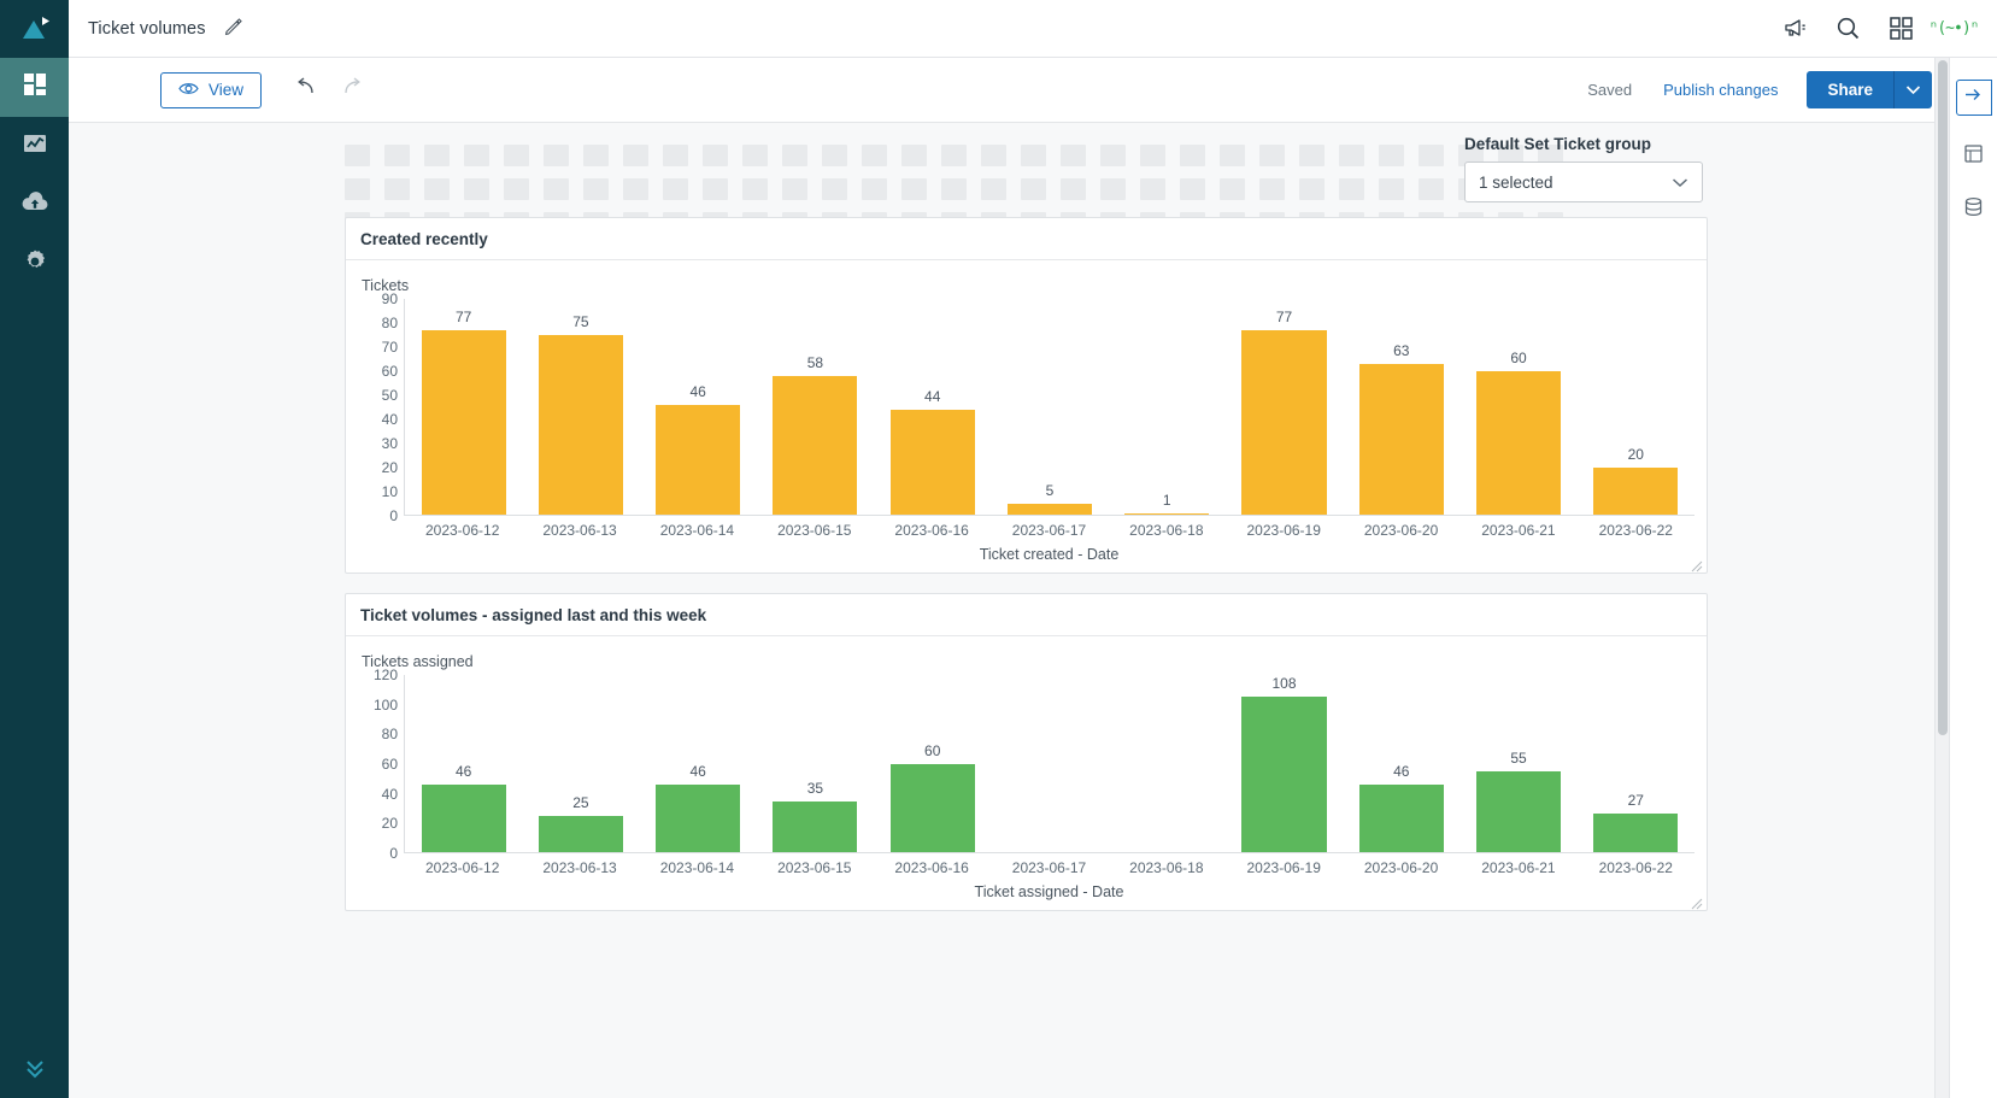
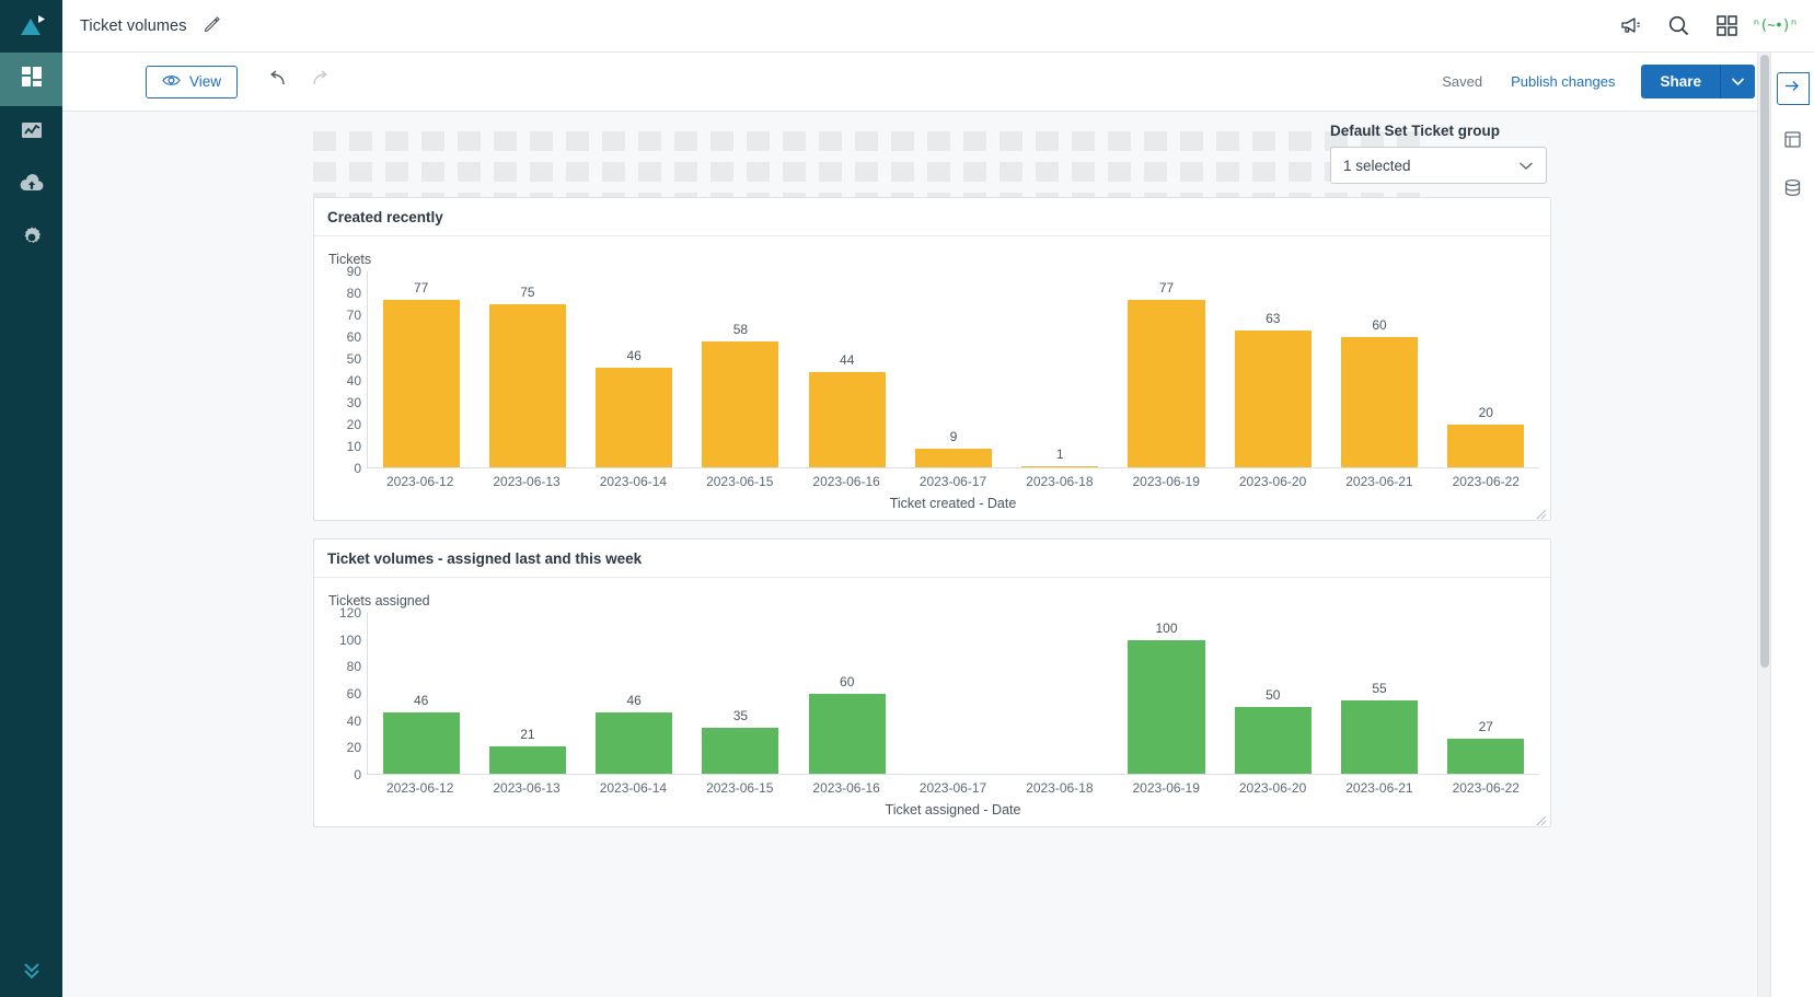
Created recently/2023-06-17: 5 -> 9
Ticket volumes - assigned last and this week/2023-06-13: 25 -> 21
Ticket volumes - assigned last and this week/2023-06-19: 108 -> 100
Ticket volumes - assigned last and this week/2023-06-20: 46 -> 50
